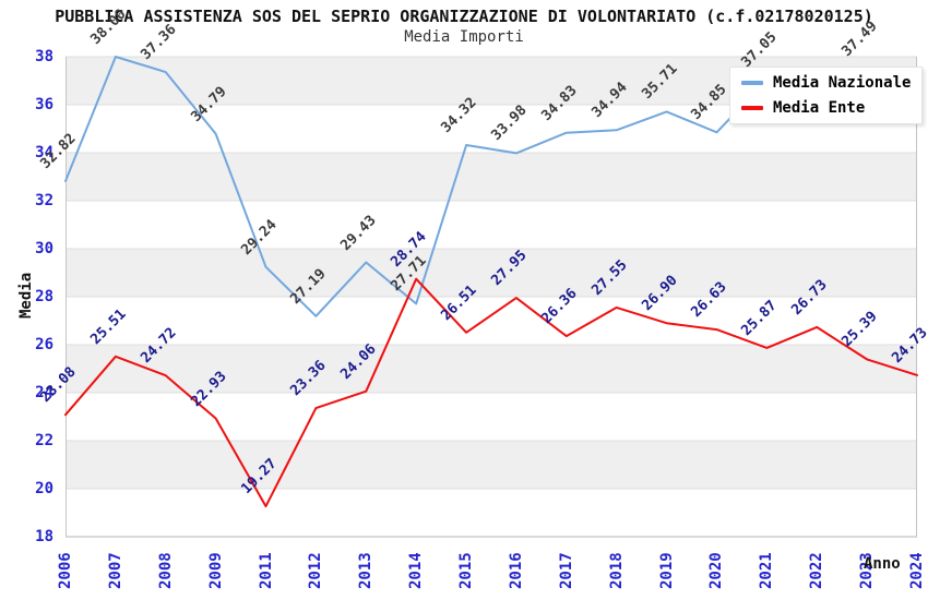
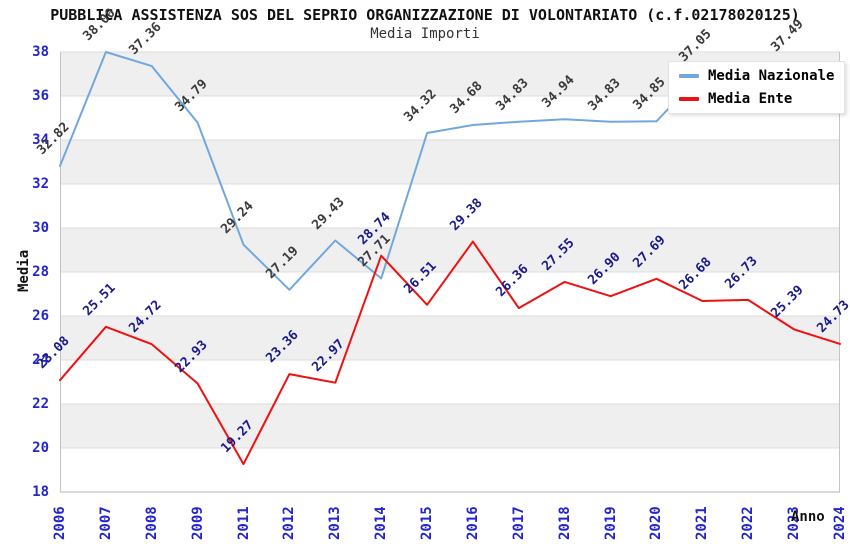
Media Ente/2013: 24.06 -> 22.97
Media Nazionale/2016: 33.98 -> 34.68
Media Ente/2016: 27.95 -> 29.38
Media Nazionale/2019: 35.71 -> 34.83
Media Ente/2020: 26.63 -> 27.69
Media Ente/2021: 25.87 -> 26.68
